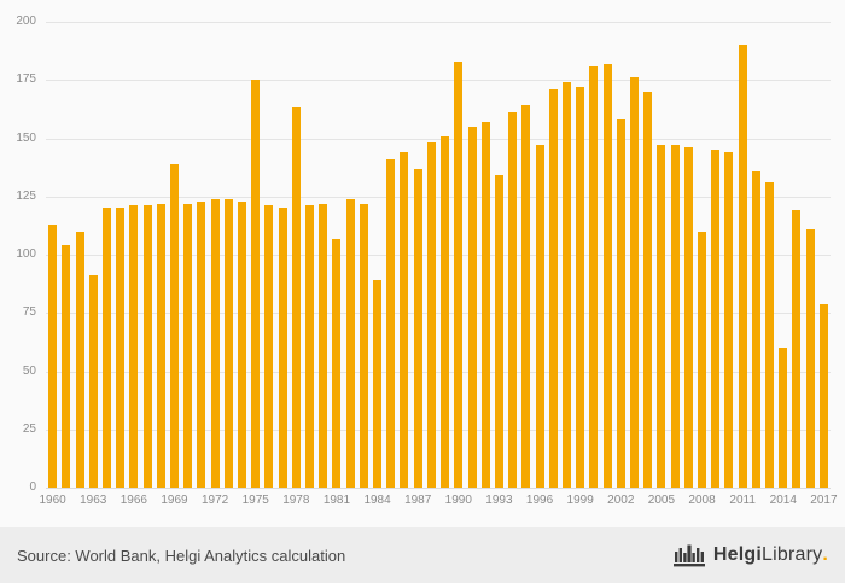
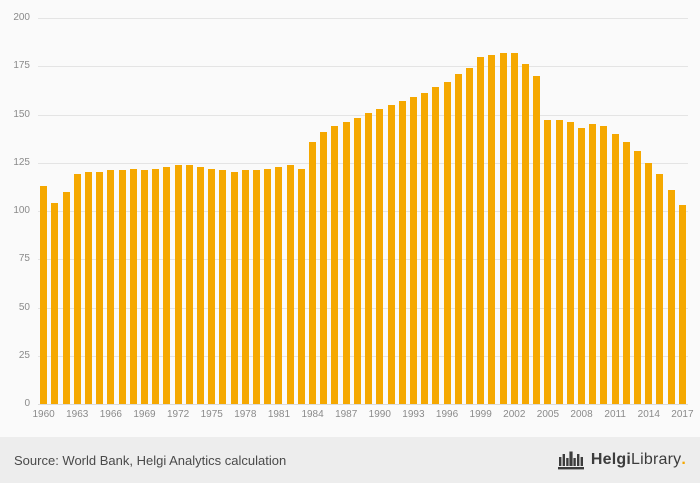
1963: 91 -> 119
1969: 139 -> 121
1975: 175 -> 122
1978: 163 -> 121
1981: 107 -> 123
1984: 89 -> 136
1987: 137 -> 146
1990: 183 -> 153
1993: 134 -> 159
1996: 147 -> 167
1999: 172 -> 180
2002: 158 -> 182
2008: 110 -> 143
2011: 190 -> 140
2014: 60 -> 125
2017: 79 -> 103
